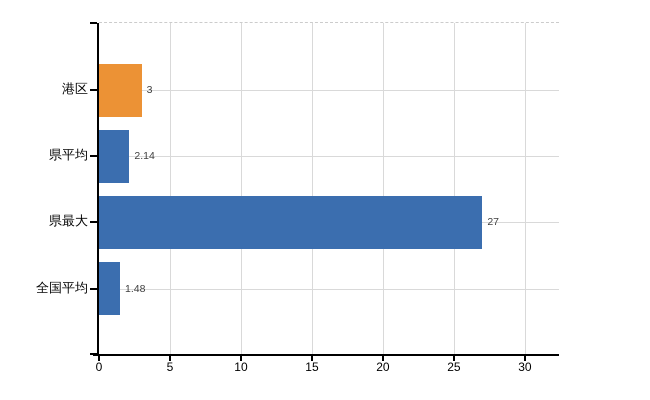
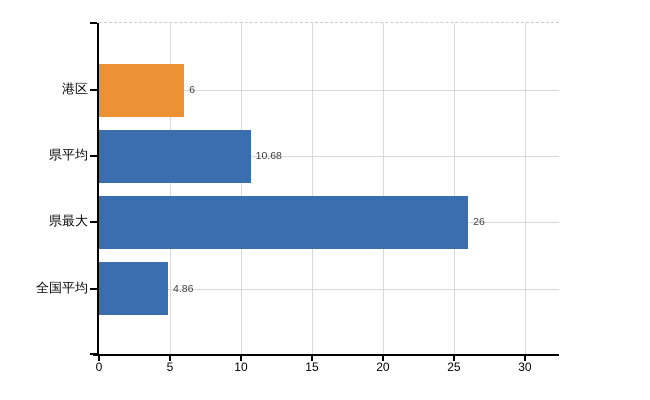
港区: 3 -> 6
県平均: 2.14 -> 10.68
県最大: 27 -> 26
全国平均: 1.48 -> 4.86
